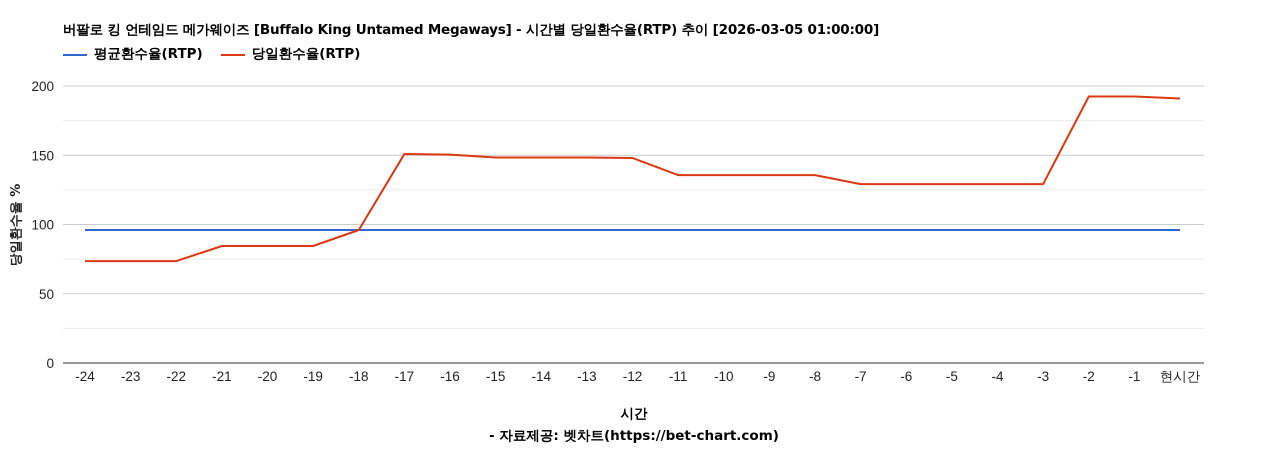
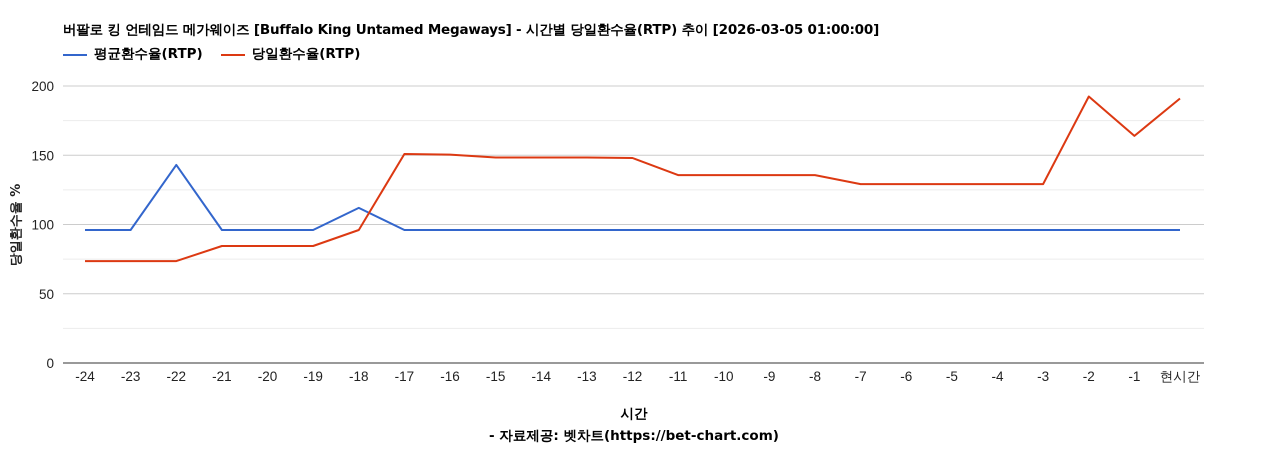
평균환수율(RTP)/-22: 96 -> 143
평균환수율(RTP)/-18: 96 -> 112
당일환수율(RTP)/-1: 192 -> 164
